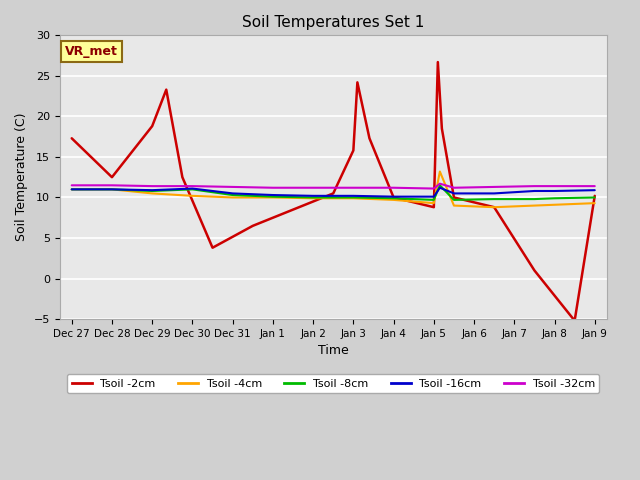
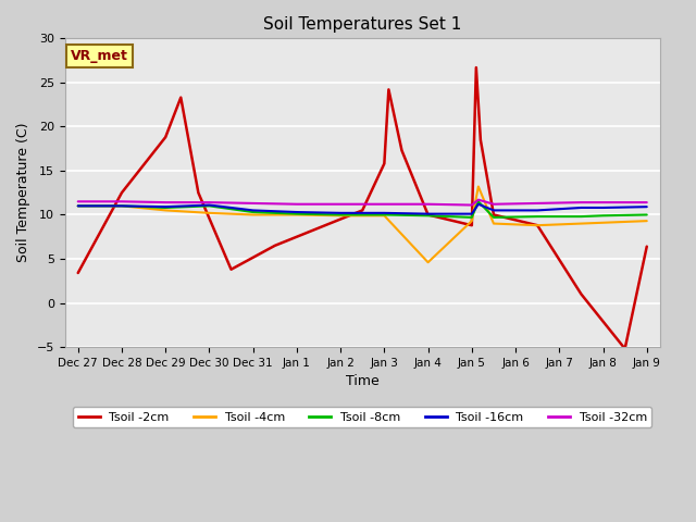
Tsoil -2cm/Dec 27: 17.3 -> 3.4
Tsoil -4cm/Jan 4: 9.7 -> 4.6
Tsoil -2cm/Jan 9: 10.2 -> 6.4
